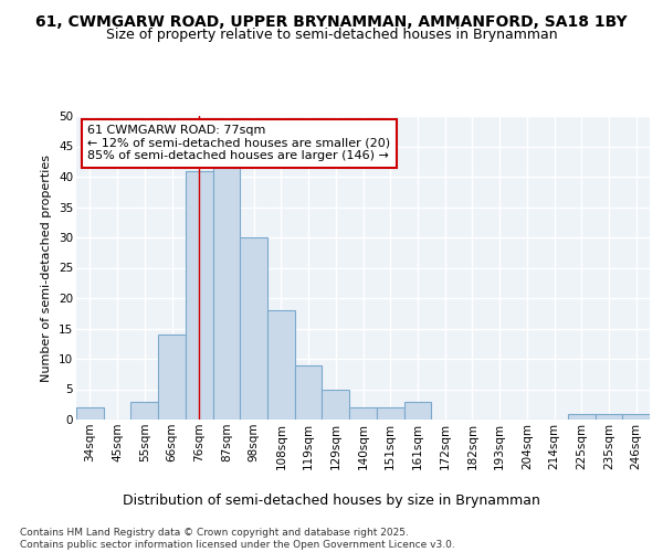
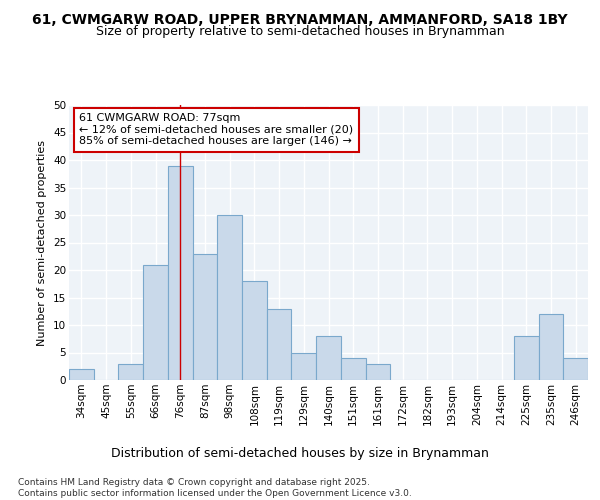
66sqm: 14 -> 21
76sqm: 41 -> 39
87sqm: 42 -> 23
119sqm: 9 -> 13
140sqm: 2 -> 8
151sqm: 2 -> 4
225sqm: 1 -> 8
235sqm: 1 -> 12
246sqm: 1 -> 4
